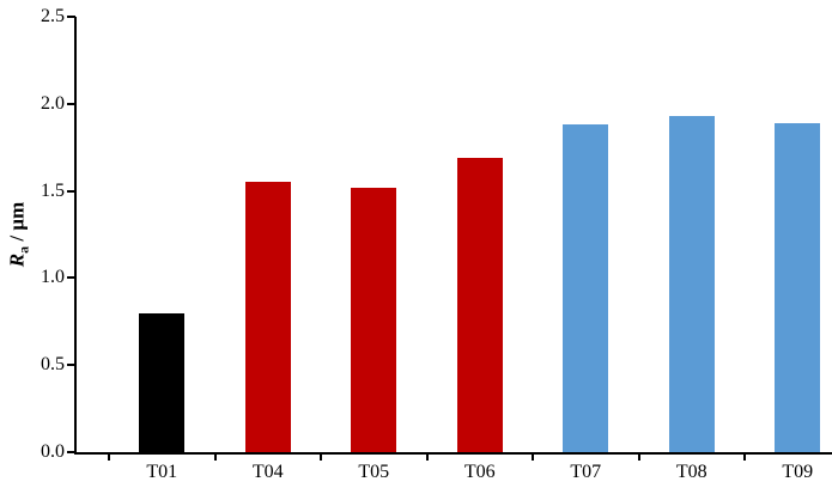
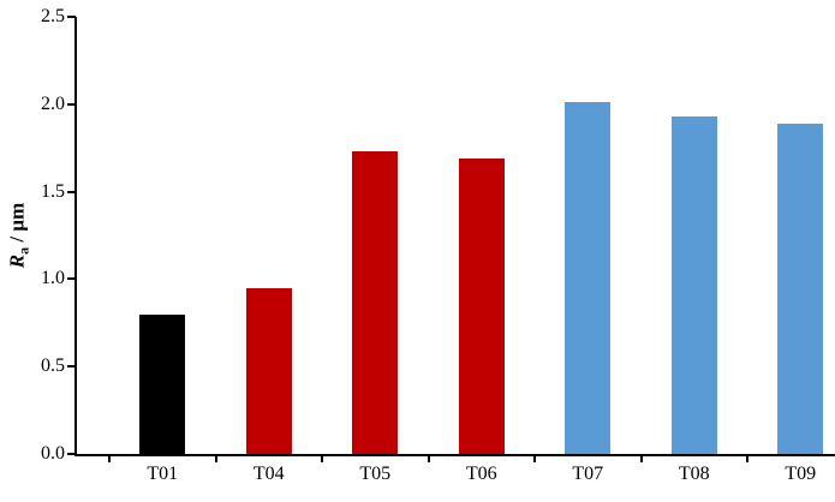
T04: 1.55 -> 0.95
T05: 1.52 -> 1.73
T07: 1.88 -> 2.01
